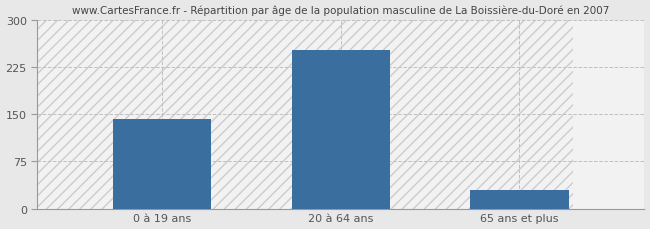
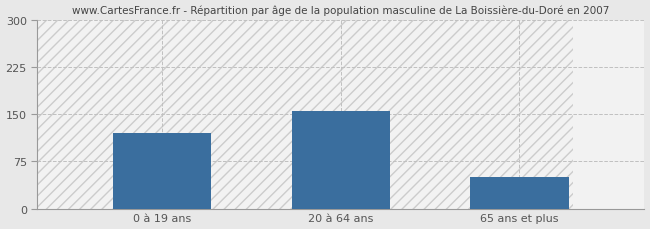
0 à 19 ans: 143 -> 120
20 à 64 ans: 253 -> 156
65 ans et plus: 30 -> 50
